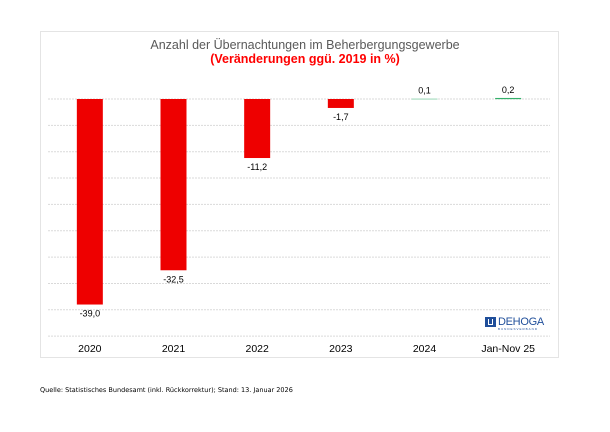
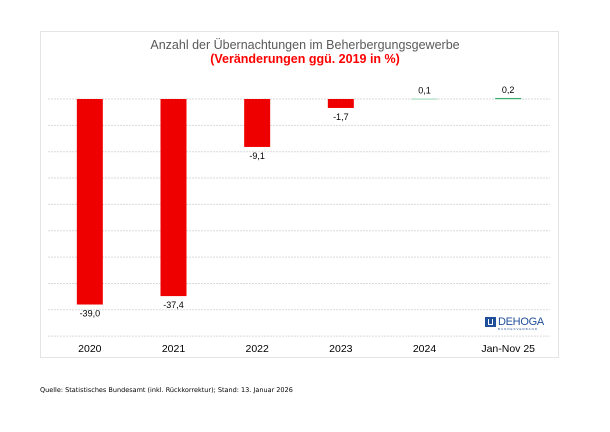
2021: -32,5 -> -37,4
2022: -11,2 -> -9,1
